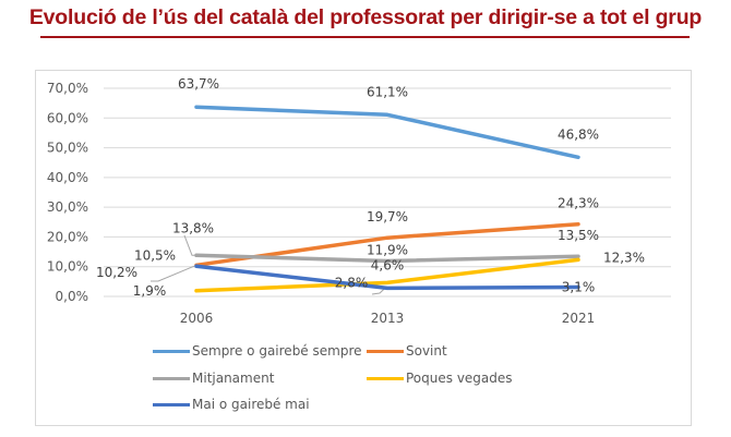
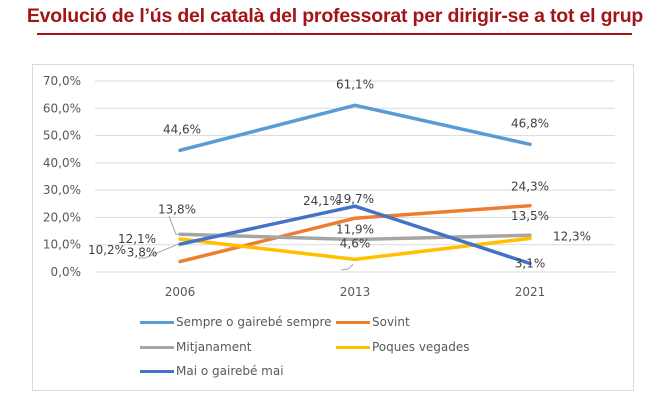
Sempre o gairebé sempre/2006: 63,7% -> 44,6%
Sovint/2006: 10,5% -> 3,8%
Poques vegades/2006: 1,9% -> 12,1%
Mai o gairebé mai/2013: 2,8% -> 24,1%
